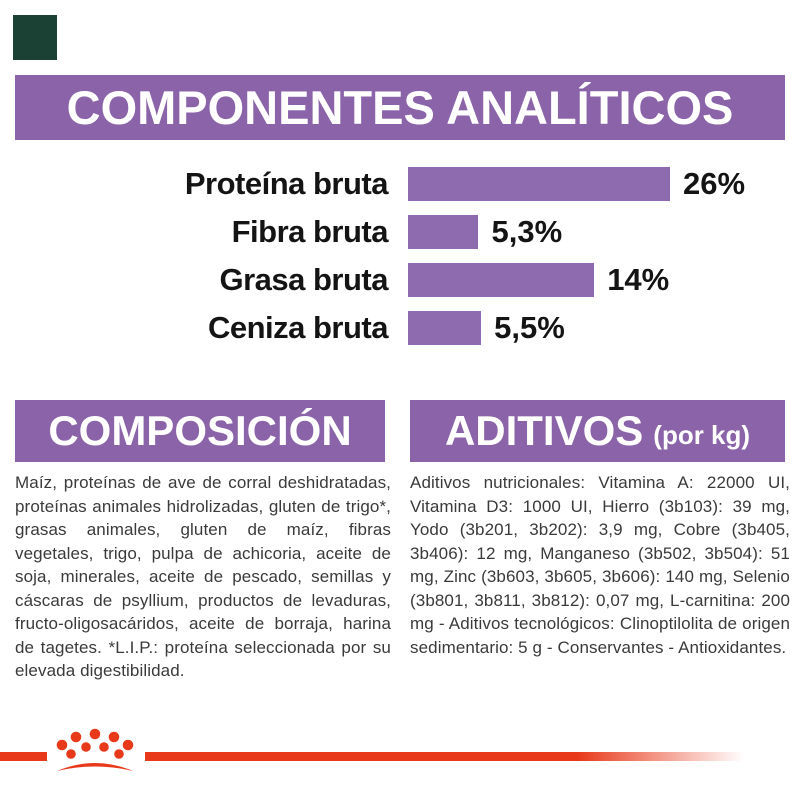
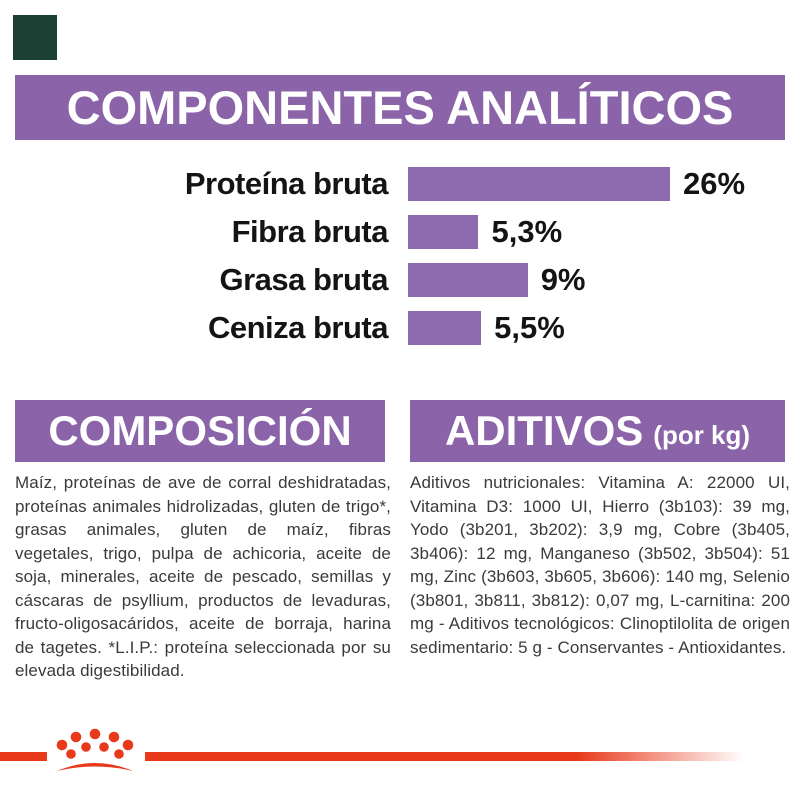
Grasa bruta: 14% -> 9%
